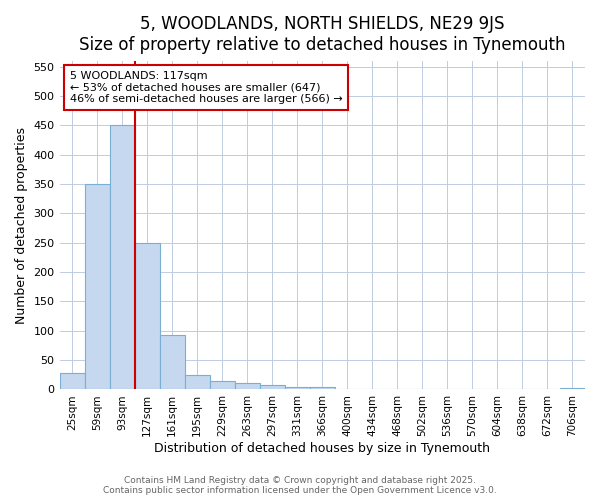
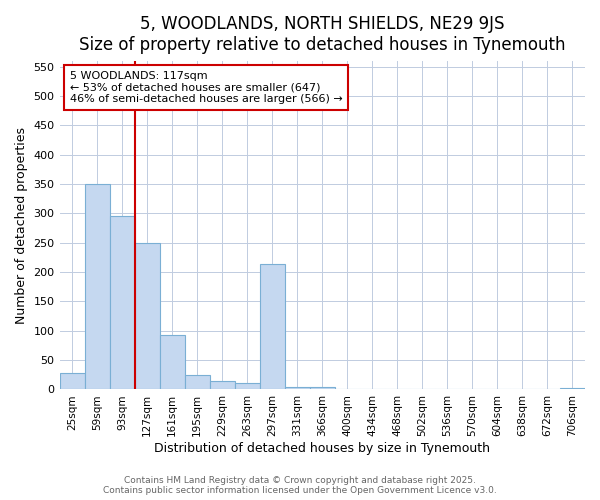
93sqm: 450 -> 296
297sqm: 7 -> 214
